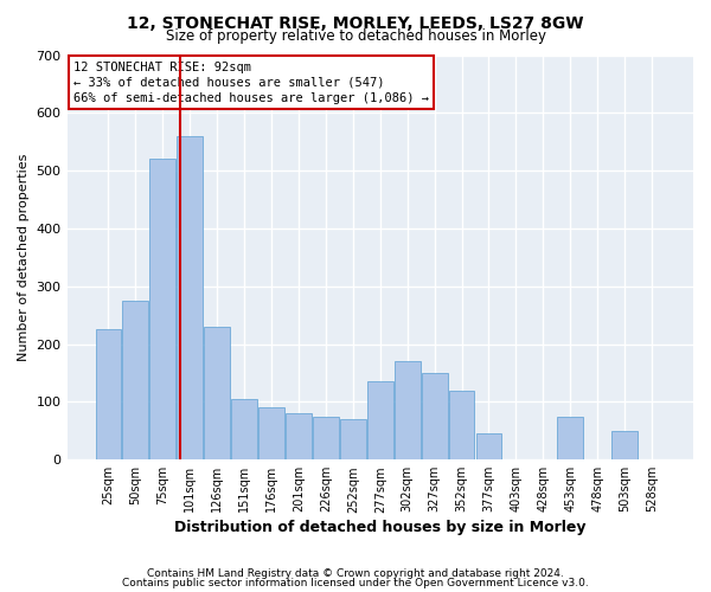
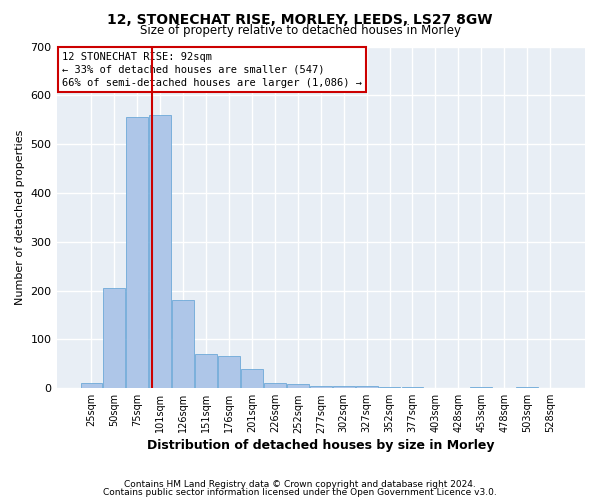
25sqm: 225 -> 10
50sqm: 275 -> 205
75sqm: 520 -> 555
126sqm: 230 -> 180
151sqm: 105 -> 70
176sqm: 90 -> 65
201sqm: 80 -> 40
226sqm: 75 -> 10
252sqm: 70 -> 8
277sqm: 135 -> 5
302sqm: 170 -> 5
327sqm: 150 -> 5
352sqm: 120 -> 3
377sqm: 45 -> 3
453sqm: 75 -> 3
503sqm: 50 -> 3
